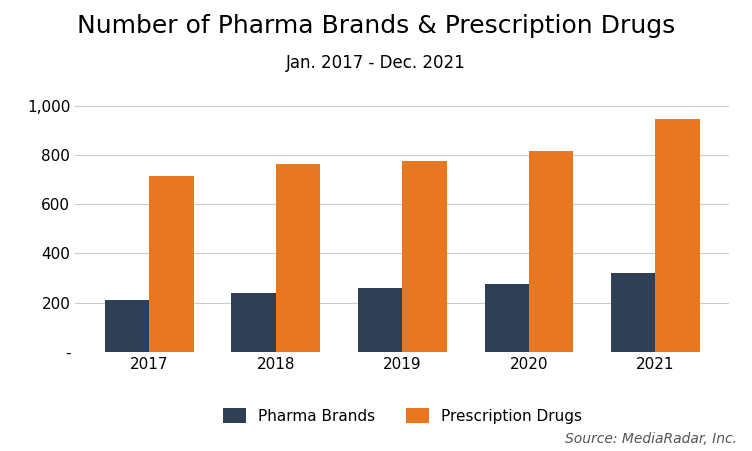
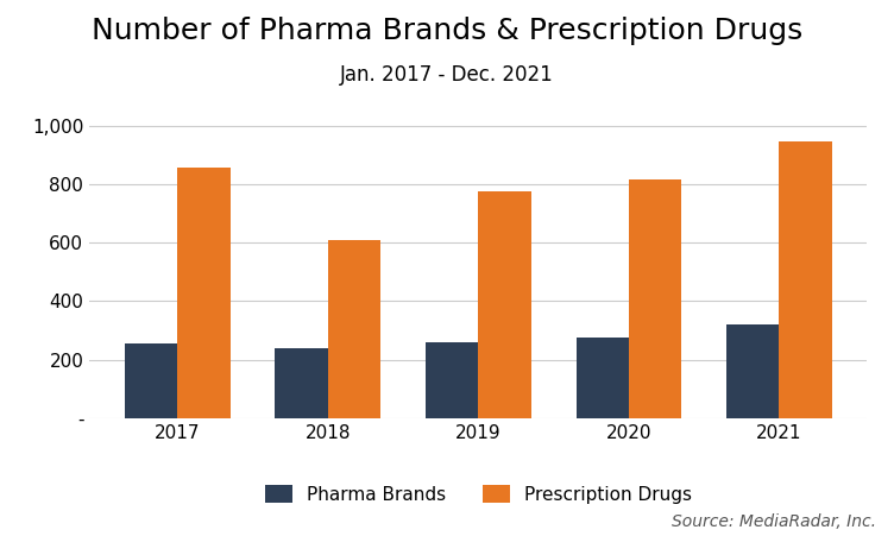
Pharma Brands/2017: 210 -> 255
Prescription Drugs/2017: 715 -> 855
Prescription Drugs/2018: 765 -> 610
